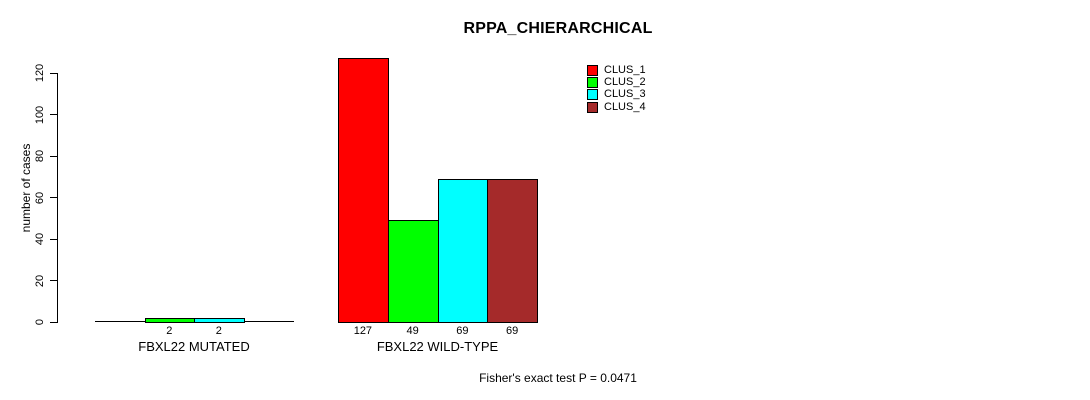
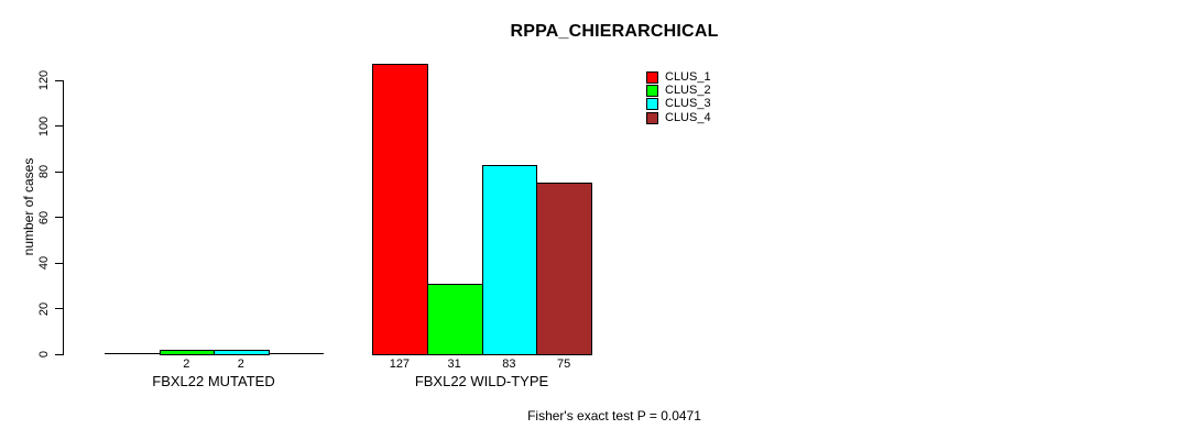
CLUS_2/FBXL22 WILD-TYPE: 49 -> 31
CLUS_3/FBXL22 WILD-TYPE: 69 -> 83
CLUS_4/FBXL22 WILD-TYPE: 69 -> 75
